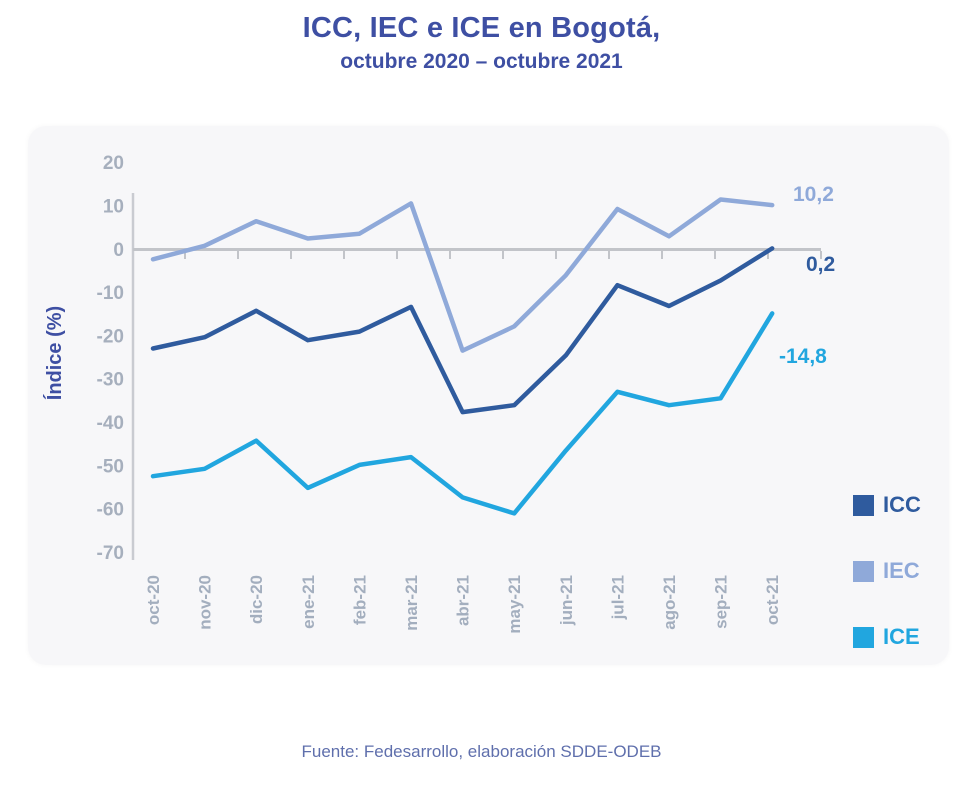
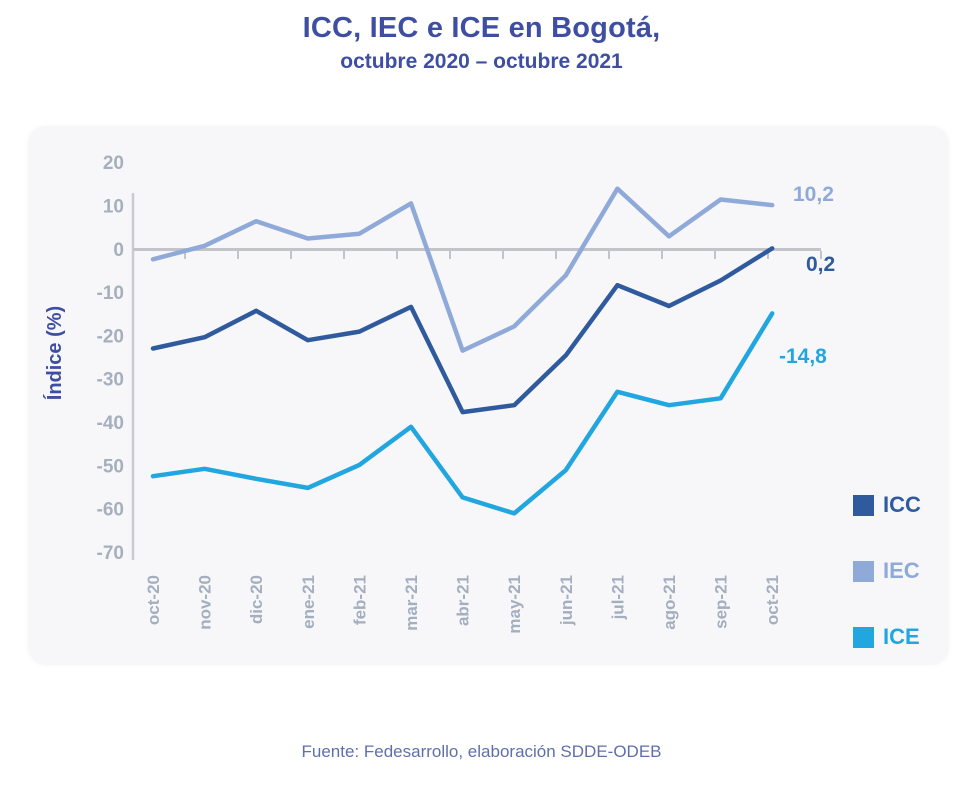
ICE/dic-20: -44 -> -53
ICE/mar-21: -48 -> -41
ICE/jun-21: -46 -> -51
IEC/jul-21: 9 -> 14
